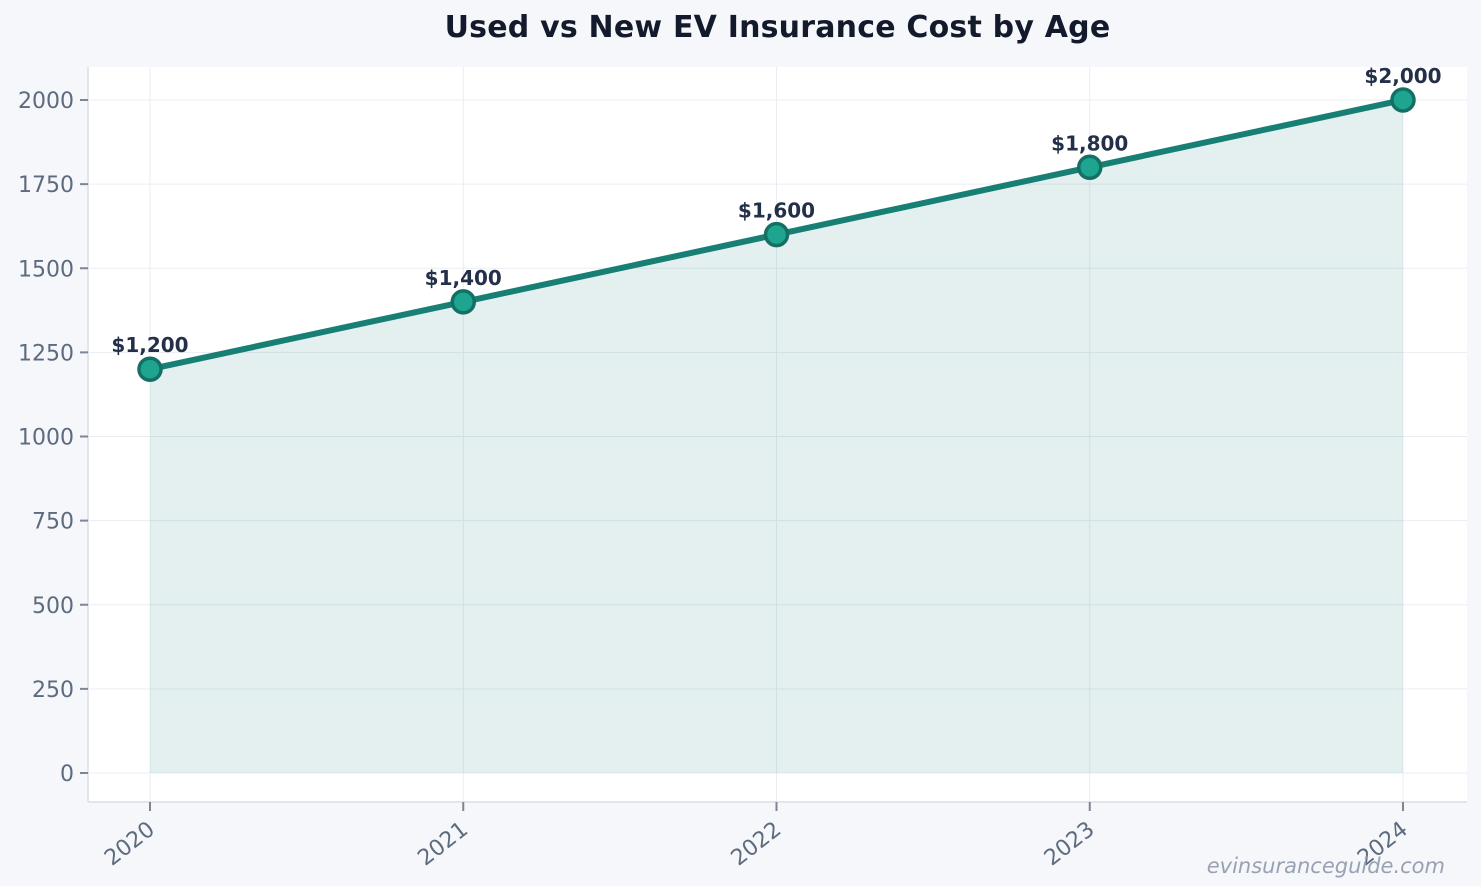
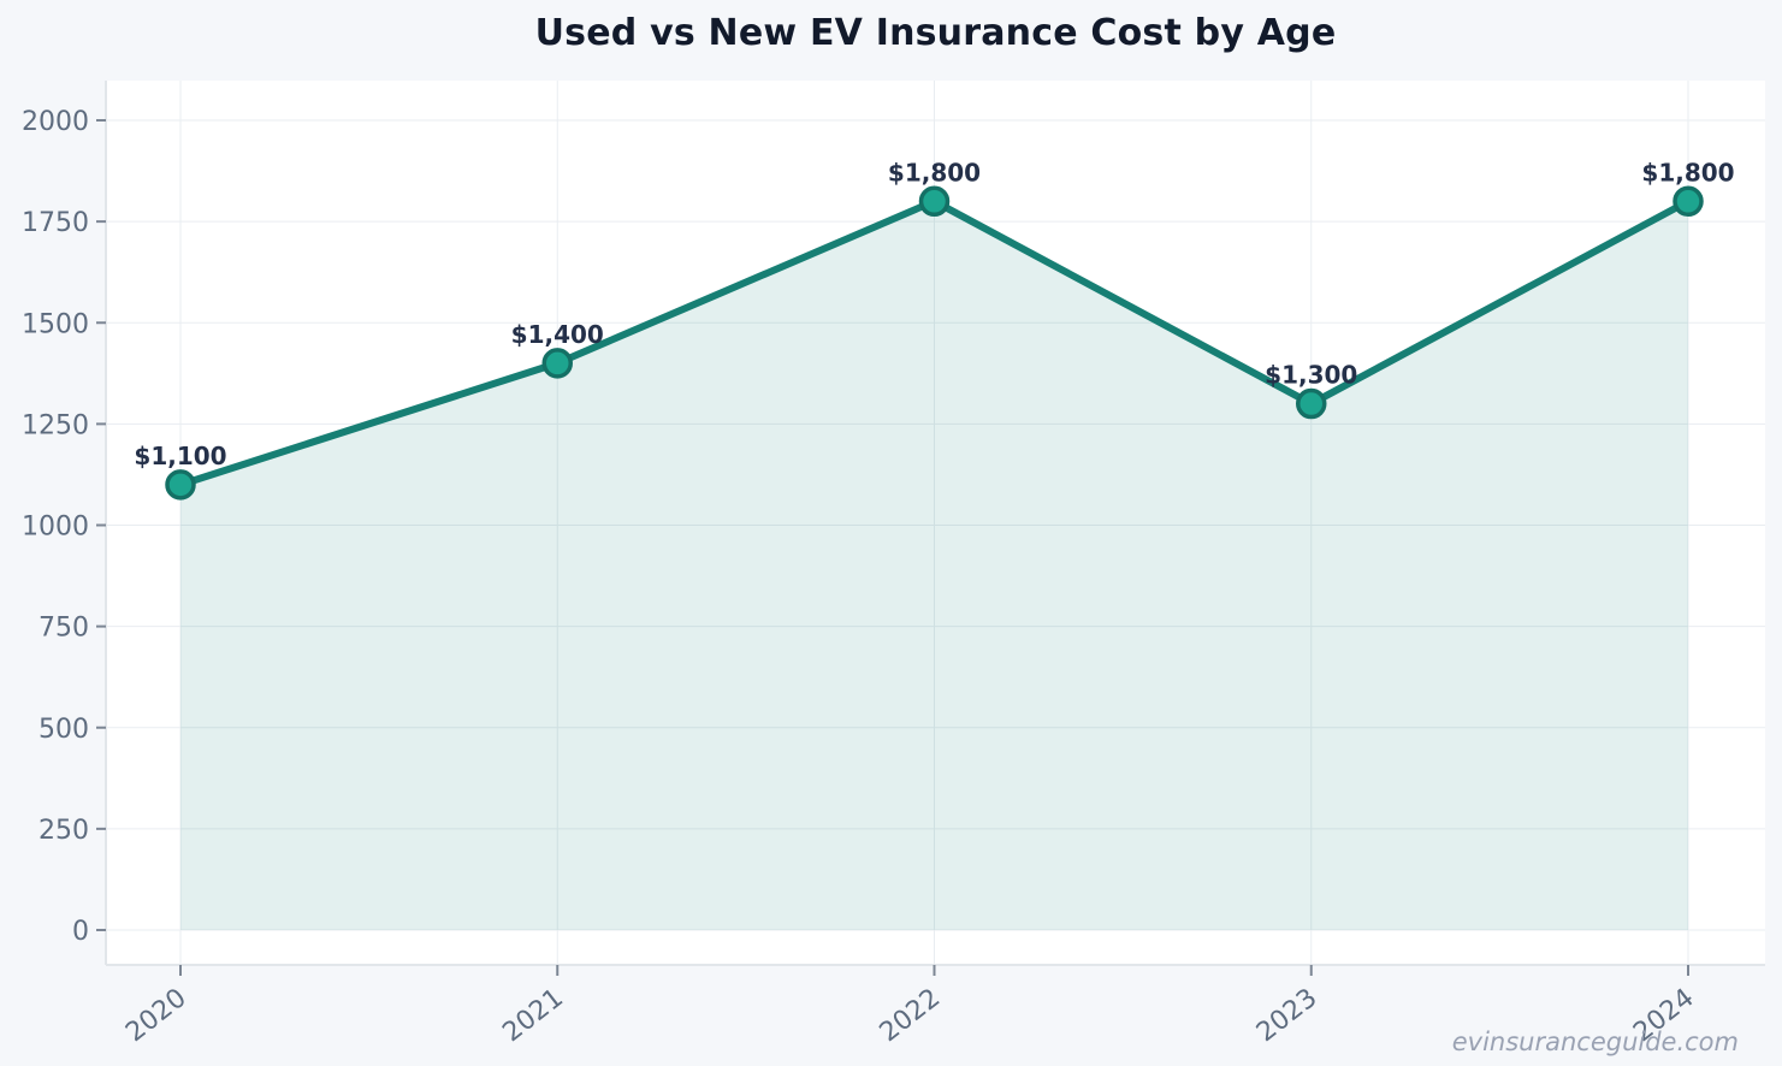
2020: $1,200 -> $1,100
2022: $1,600 -> $1,800
2023: $1,800 -> $1,300
2024: $2,000 -> $1,800
